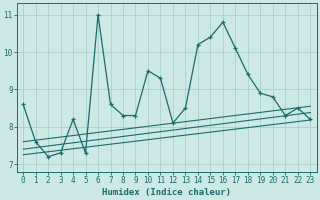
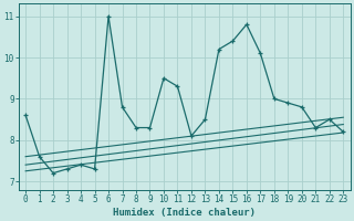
4: 8.2 -> 7.4
7: 8.6 -> 8.8
18: 9.4 -> 9.0
